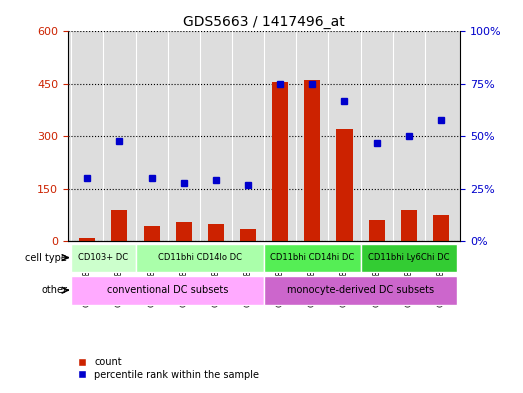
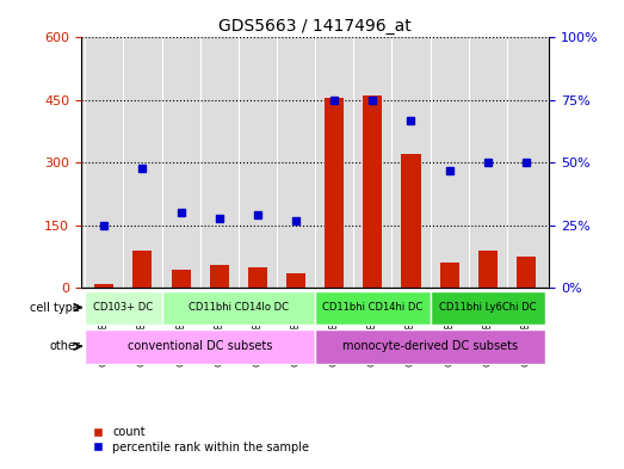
percentile rank within the sample/GSM1582752: 30% -> 25%
percentile rank within the sample/GSM1582763: 58% -> 50%
